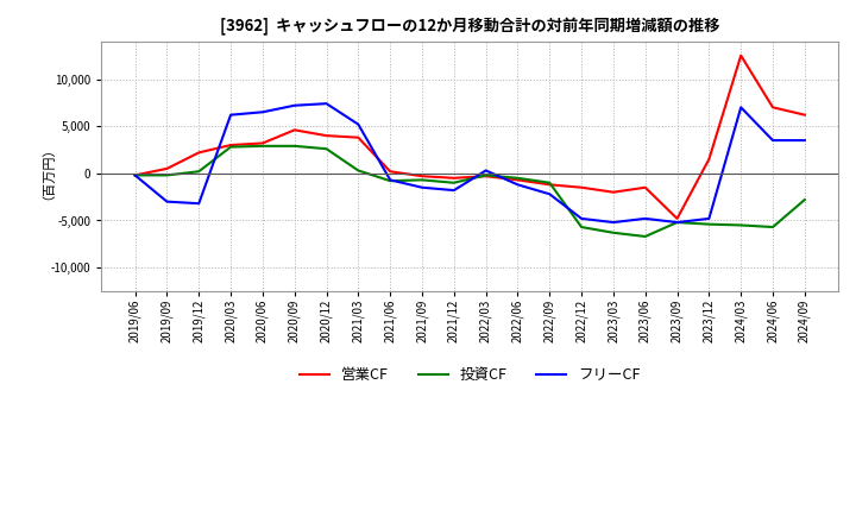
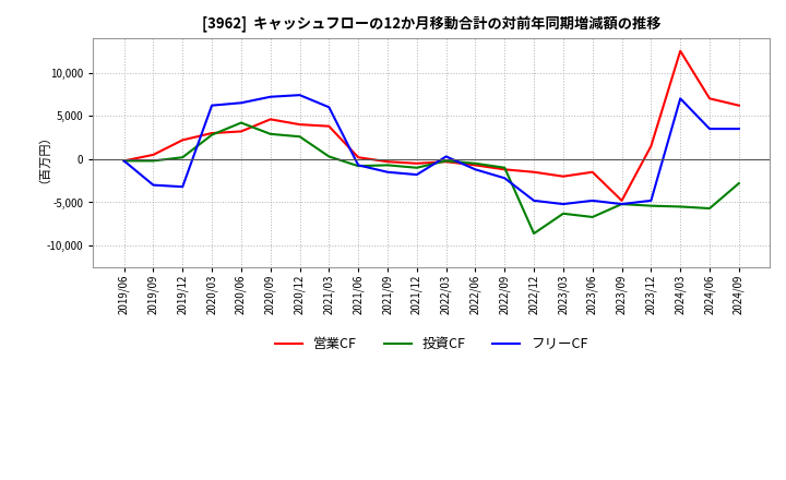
投資CF/2020/06: 2,900 -> 4,200
フリーCF/2021/03: 5,200 -> 6,000
投資CF/2022/12: -5,700 -> -8,600
